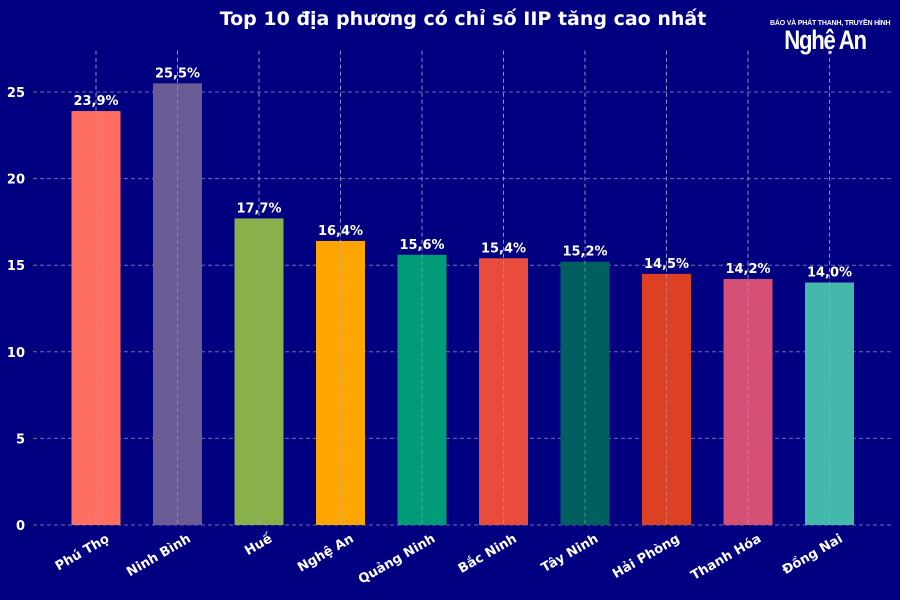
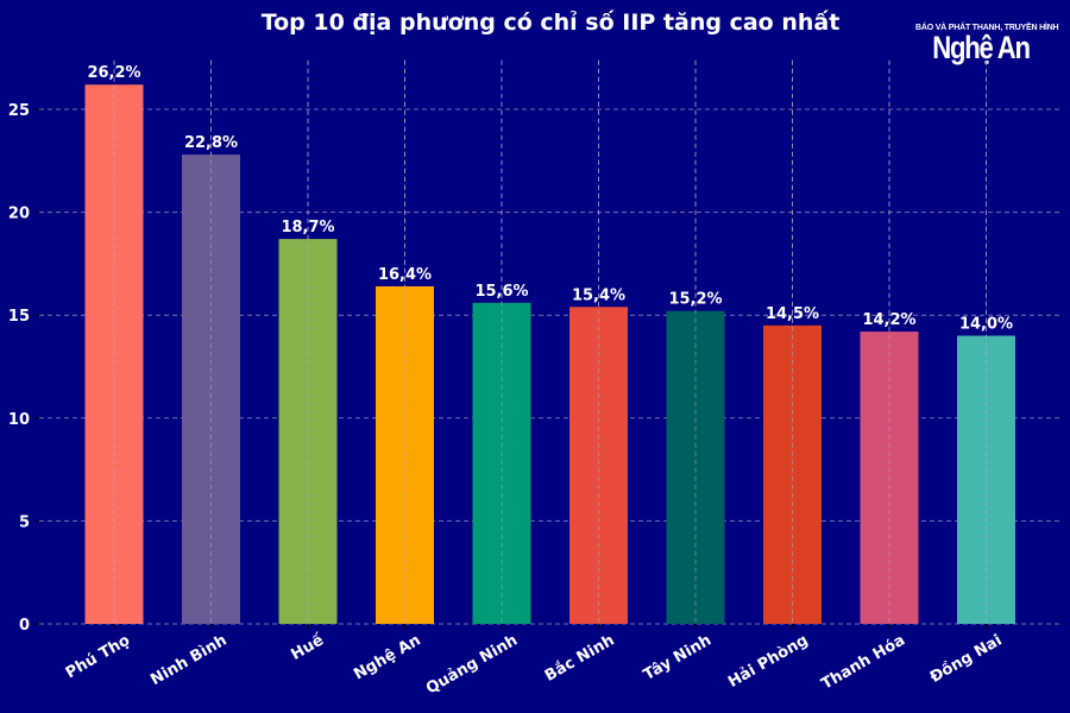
Phú Thọ: 23,9% -> 26,2%
Ninh Bình: 25,5% -> 22,8%
Huế: 17,7% -> 18,7%
